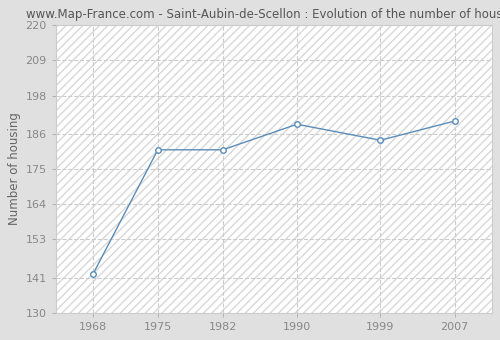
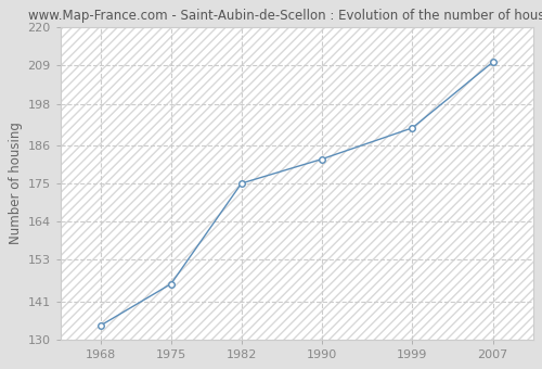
1968: 142 -> 134
1975: 181 -> 146
1982: 181 -> 175
1990: 189 -> 182
1999: 184 -> 191
2007: 190 -> 210
